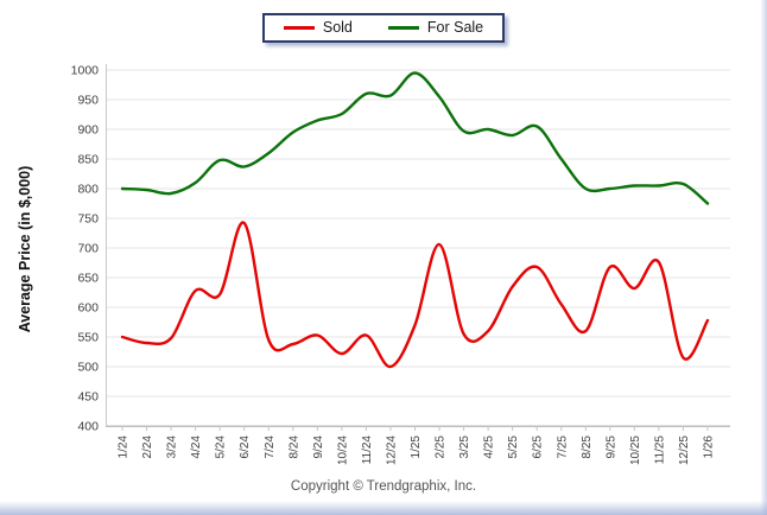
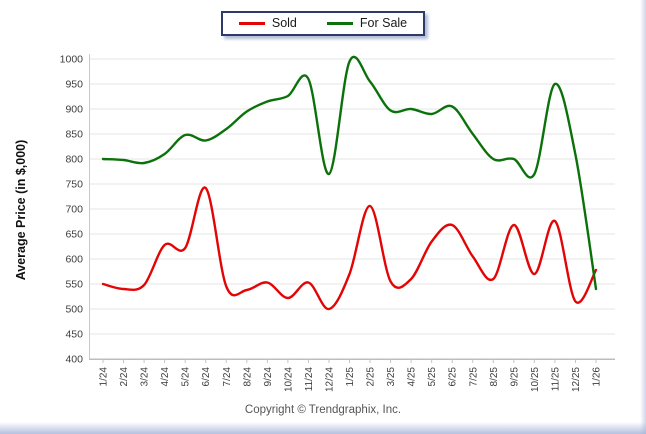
For Sale/12/24: 960 -> 770
Sold/10/25: 630 -> 570
For Sale/10/25: 800 -> 770
For Sale/11/25: 800 -> 950
For Sale/1/26: 780 -> 540
